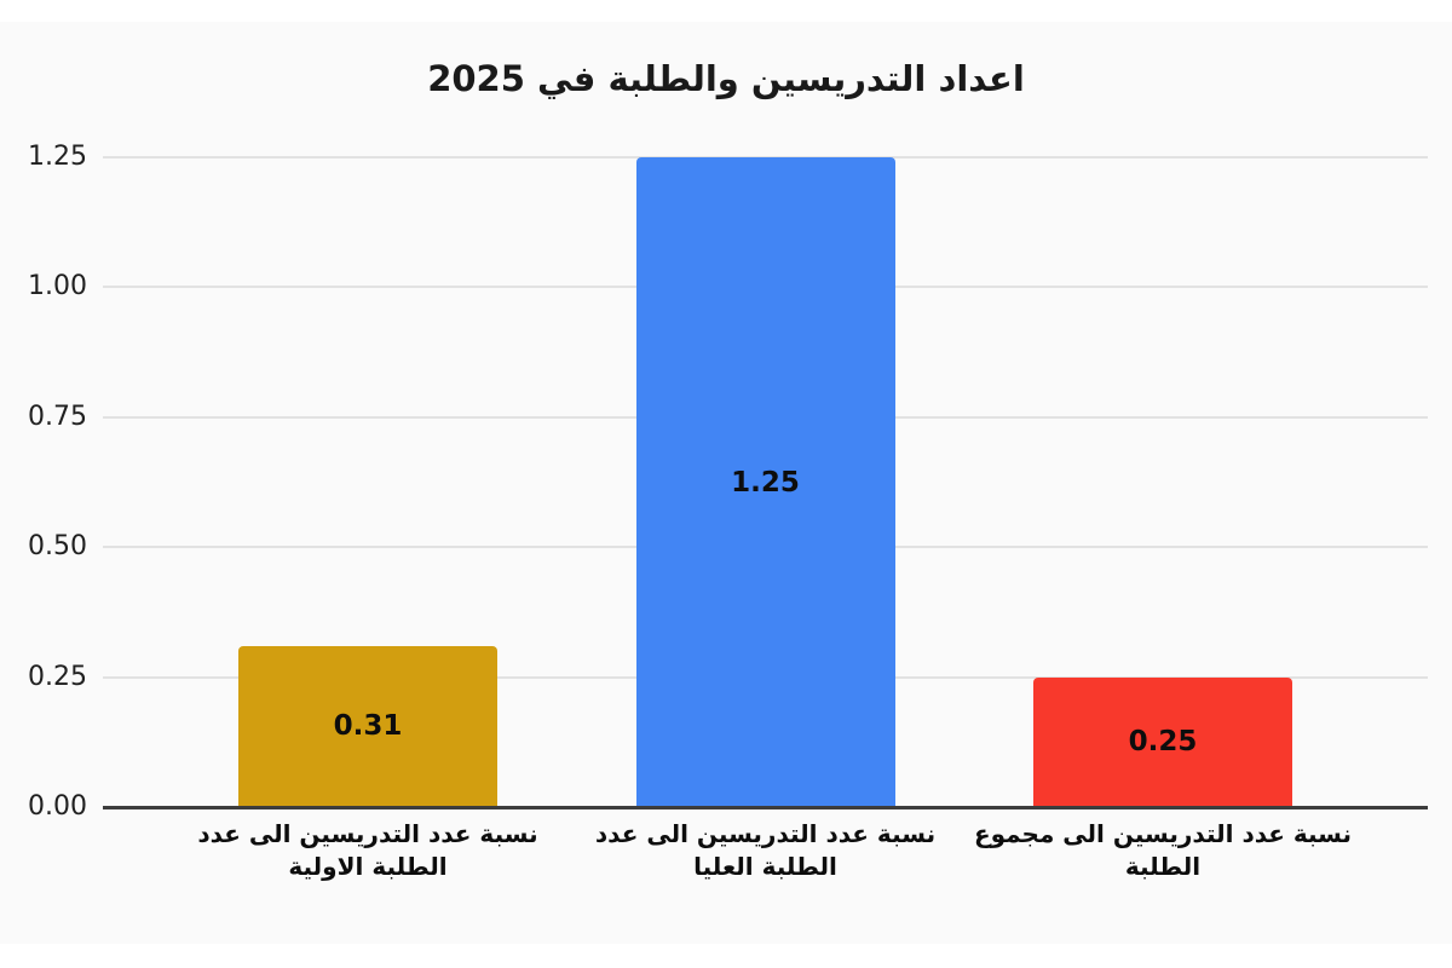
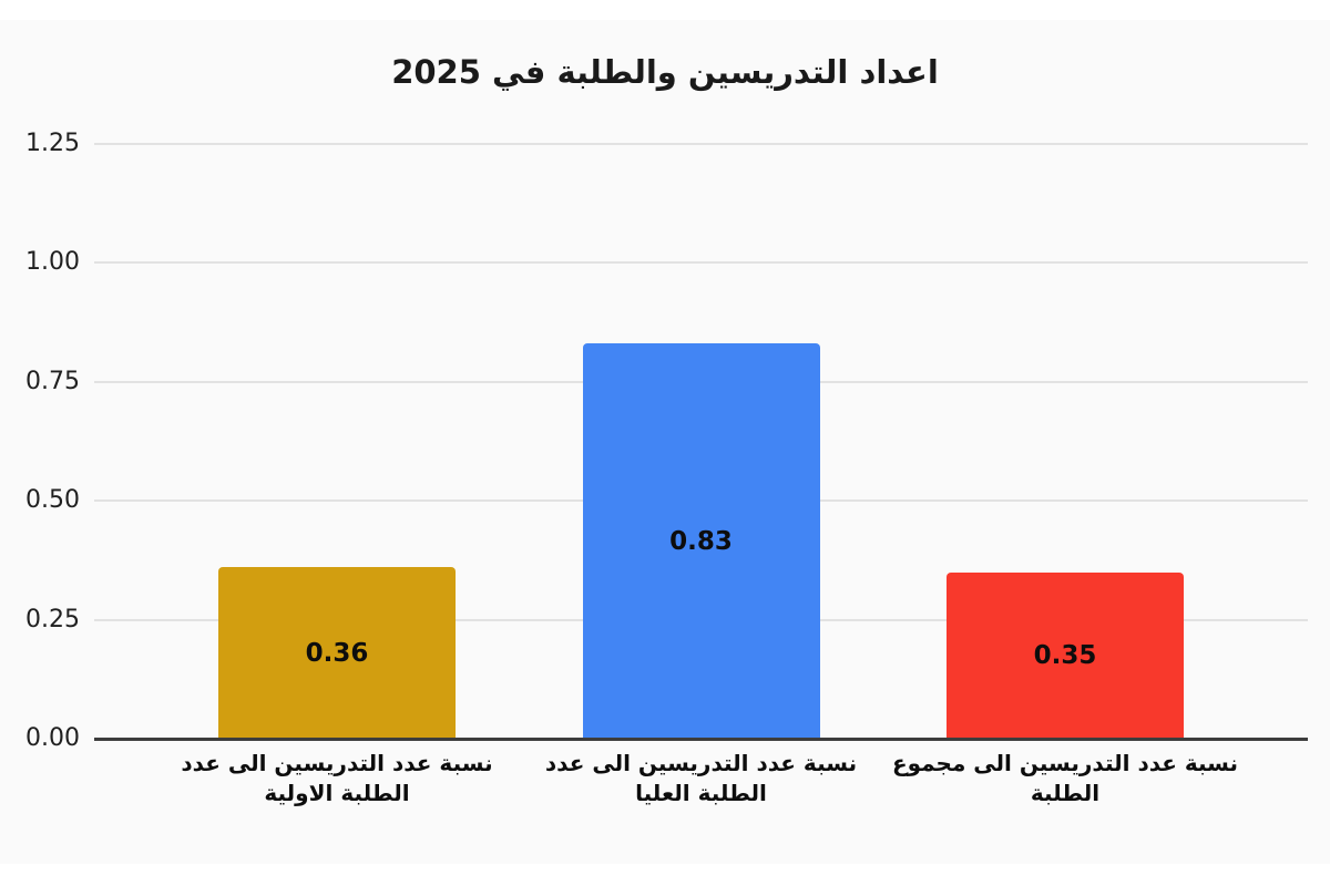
نسبة عدد التدريسين الى عدد الطلبة الاولية: 0.31 -> 0.36
نسبة عدد التدريسين الى عدد الطلبة العليا: 1.25 -> 0.83
نسبة عدد التدريسين الى مجموع الطلبة: 0.25 -> 0.35
